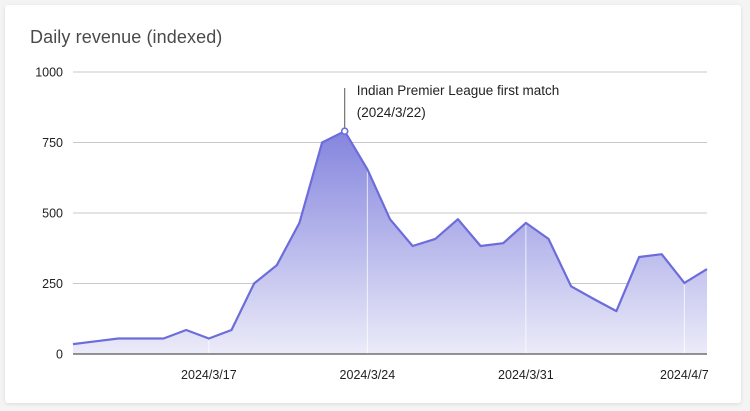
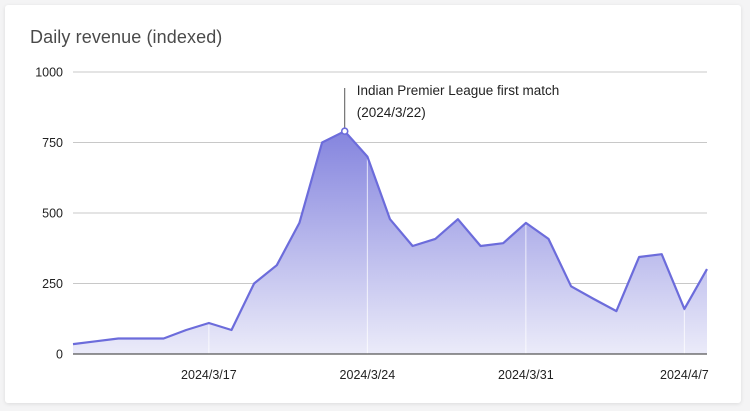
2024/3/17: 60 -> 110
2024/3/24: 660 -> 700
2024/4/7: 250 -> 160
